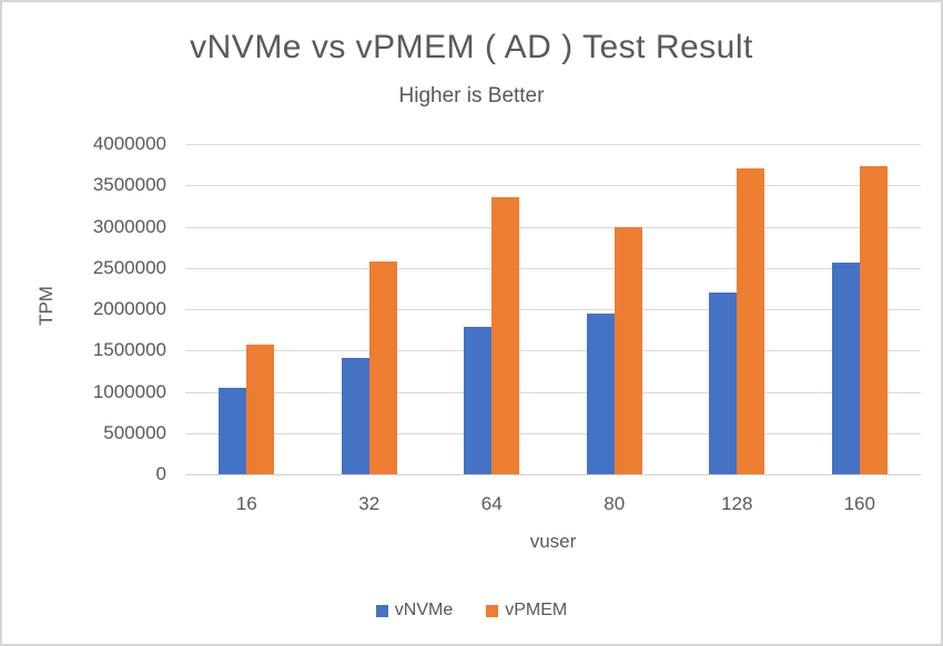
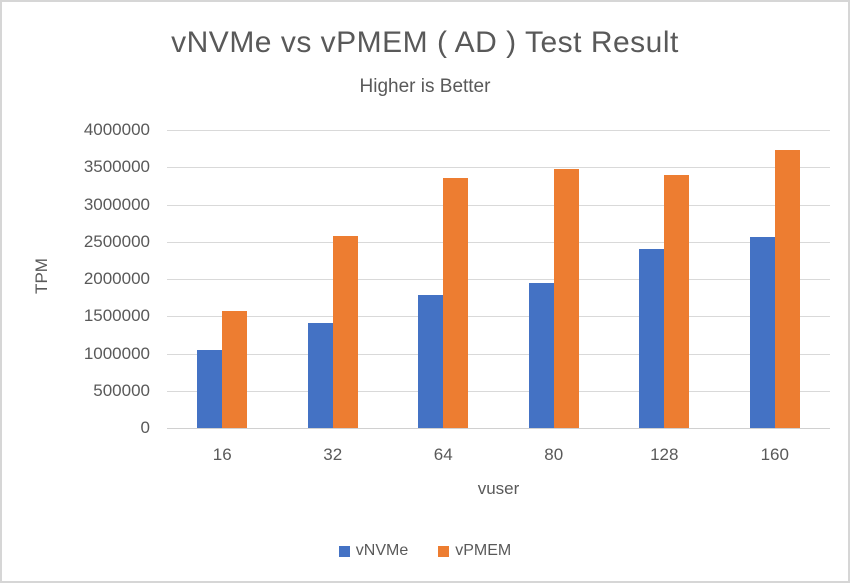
vPMEM/80: 3000000 -> 3500000
vNVMe/128: 2200000 -> 2400000
vPMEM/128: 3700000 -> 3400000
